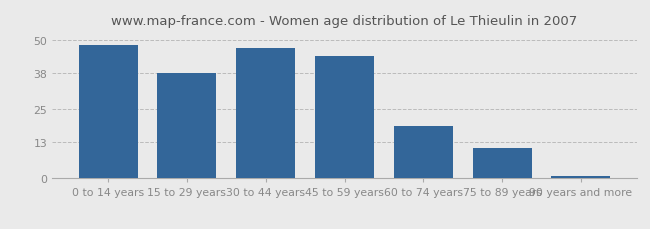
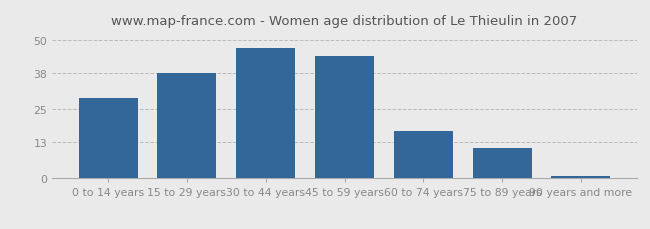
0 to 14 years: 48 -> 29
60 to 74 years: 19 -> 17
